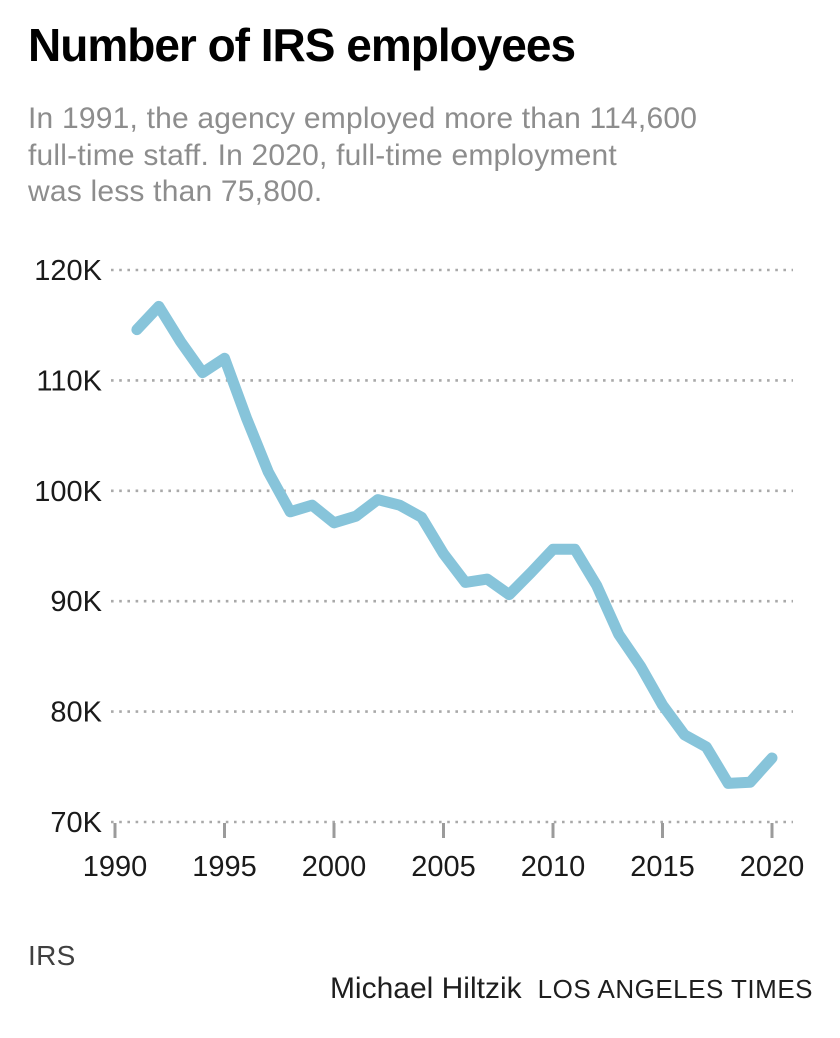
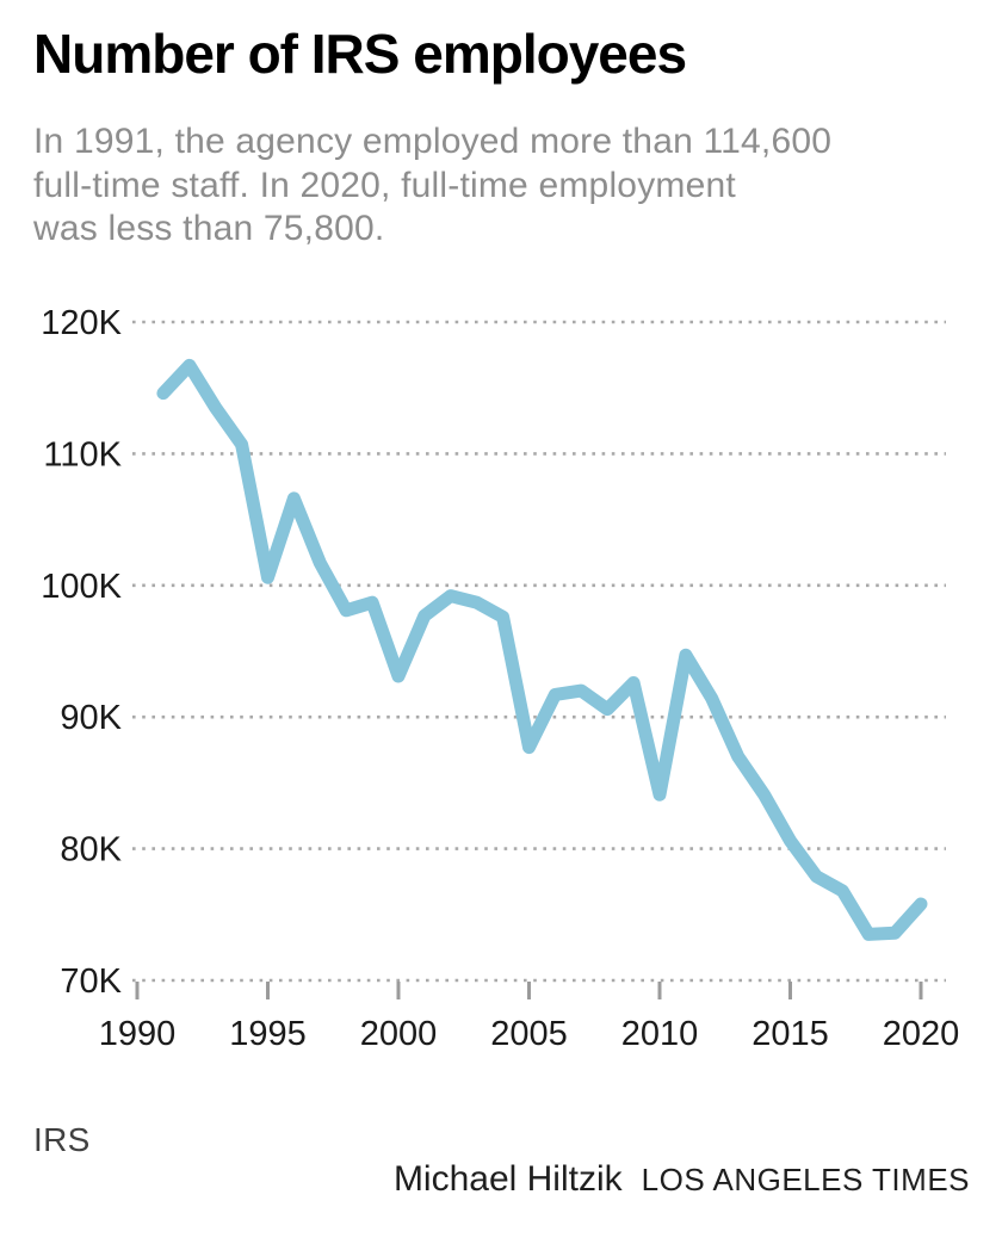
1995: 112.0K -> 100.6K
2000: 97.1K -> 93.1K
2005: 94.3K -> 87.7K
2010: 94.7K -> 84.1K
